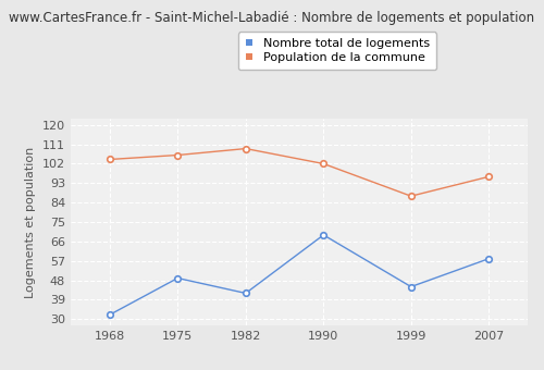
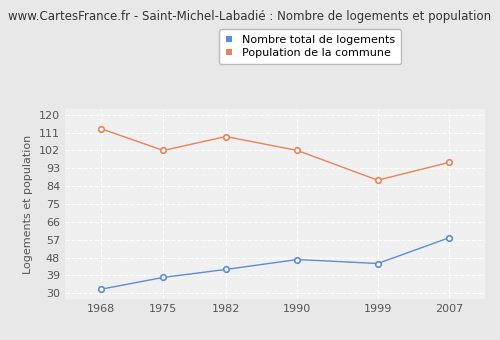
Population de la commune/1968: 104 -> 113
Nombre total de logements/1975: 49 -> 38
Population de la commune/1975: 106 -> 102
Nombre total de logements/1990: 69 -> 47
